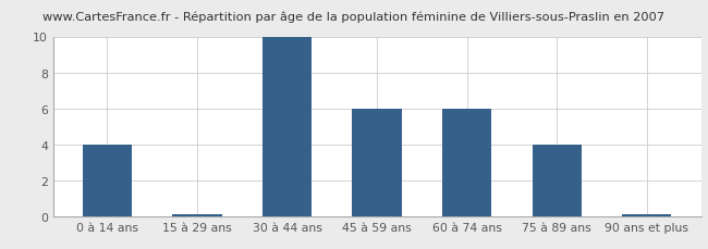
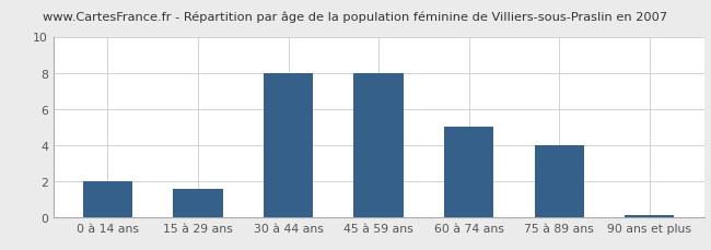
0 à 14 ans: 4.0 -> 2.0
15 à 29 ans: 0.1 -> 1.6
30 à 44 ans: 10.0 -> 8.0
45 à 59 ans: 6.0 -> 8.0
60 à 74 ans: 6.0 -> 5.0
